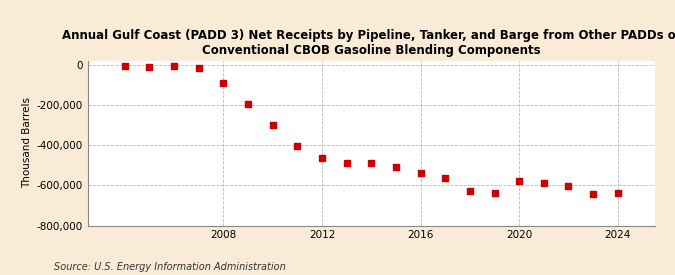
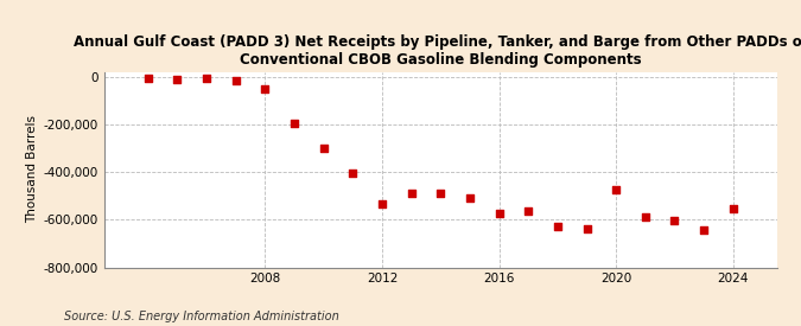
2008: -90,000 -> -50,000
2012: -465,000 -> -535,000
2016: -540,000 -> -575,000
2020: -580,000 -> -475,000
2024: -640,000 -> -555,000
